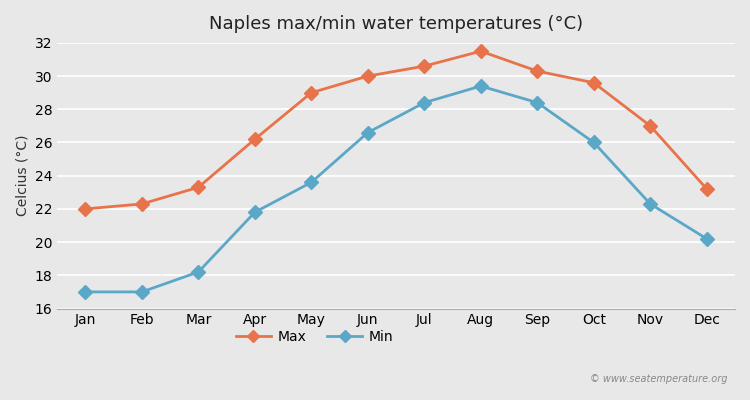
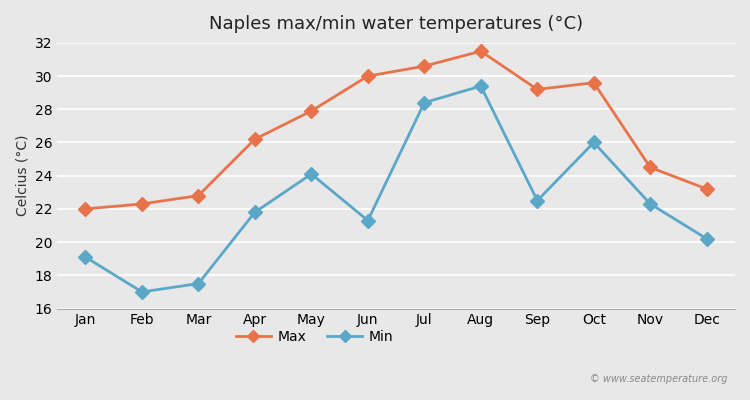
Min/Jan: 17.0 -> 19.1
Max/Mar: 23.3 -> 22.8
Min/Mar: 18.2 -> 17.5
Max/May: 29.0 -> 27.9
Min/May: 23.6 -> 24.1
Min/Jun: 26.6 -> 21.3
Max/Sep: 30.3 -> 29.2
Min/Sep: 28.4 -> 22.5
Max/Nov: 27.0 -> 24.5
